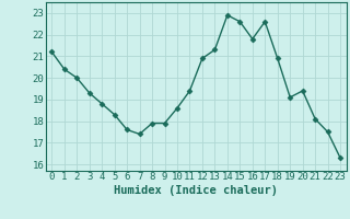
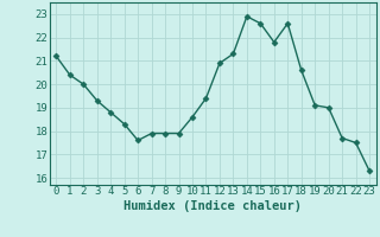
7: 17.4 -> 17.9
18: 20.9 -> 20.6
20: 19.4 -> 19.0
21: 18.1 -> 17.7
